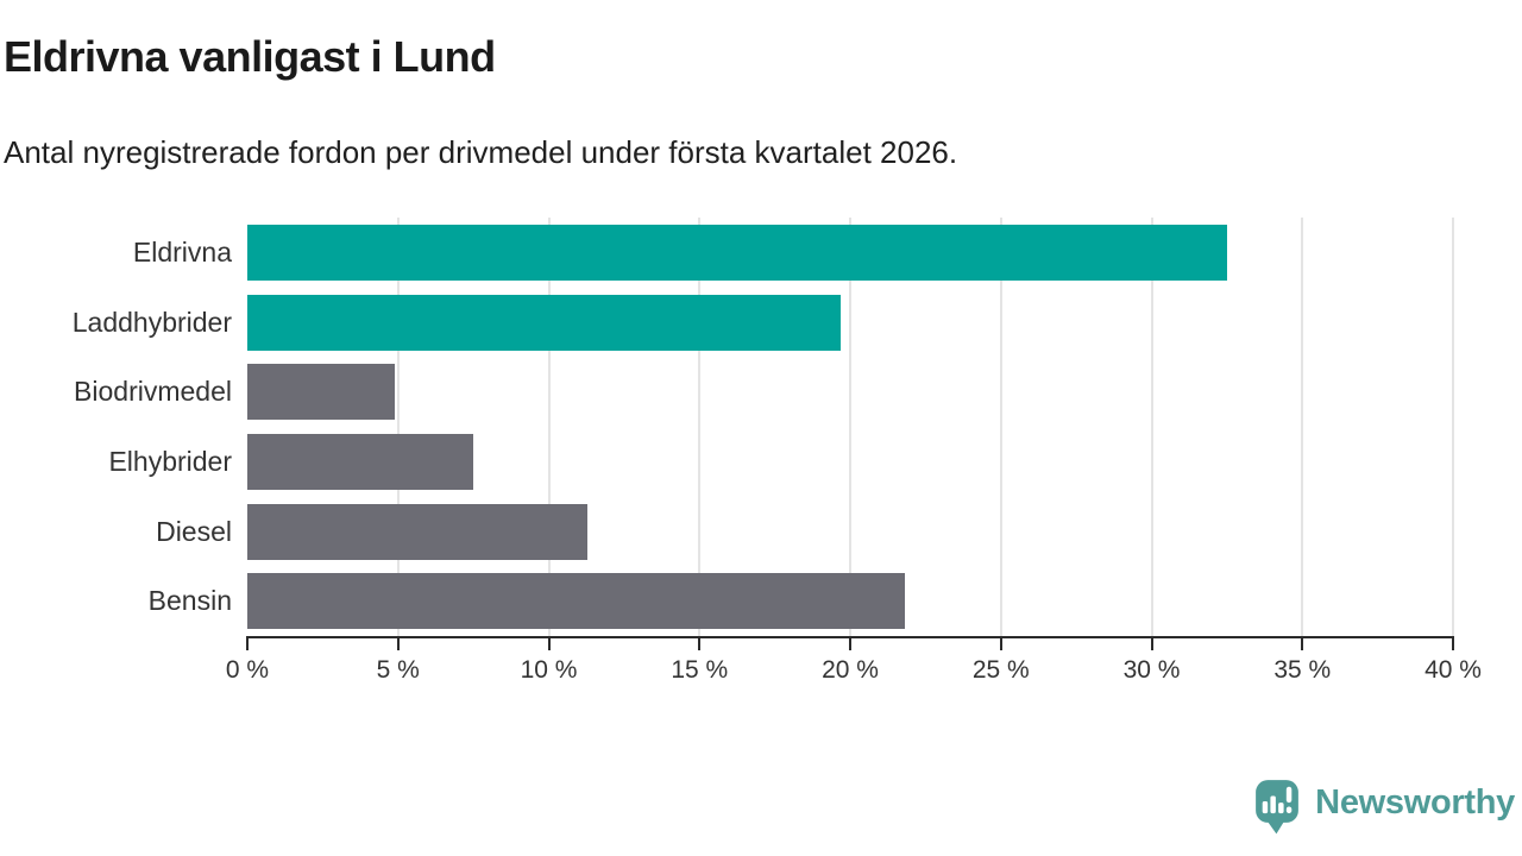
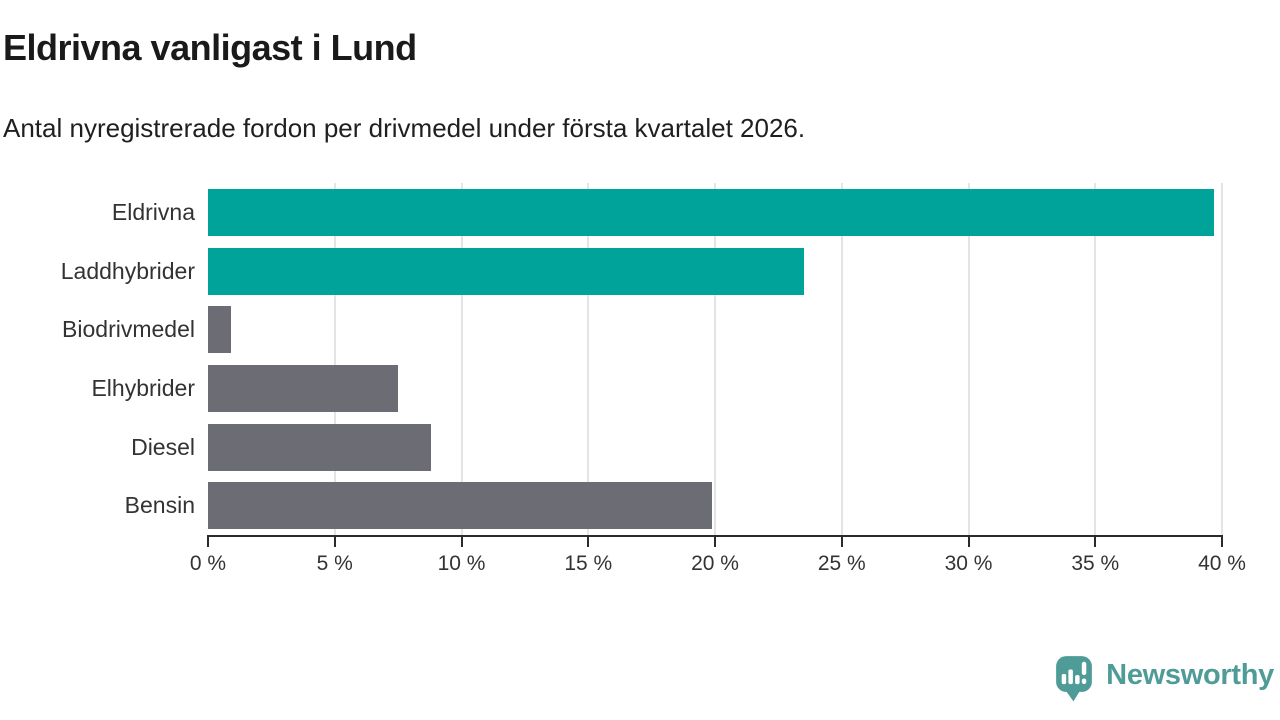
Eldrivna: 32.5% -> 39.7%
Laddhybrider: 19.7% -> 23.5%
Biodrivmedel: 4.9% -> 0.9%
Diesel: 11.3% -> 8.8%
Bensin: 21.8% -> 19.9%
